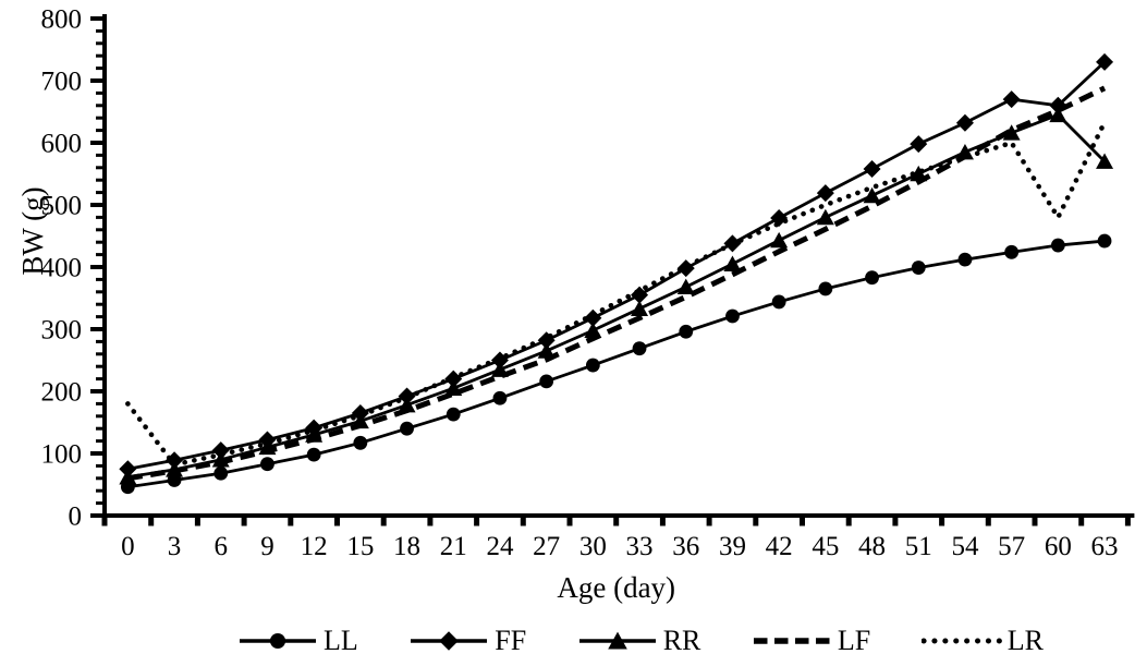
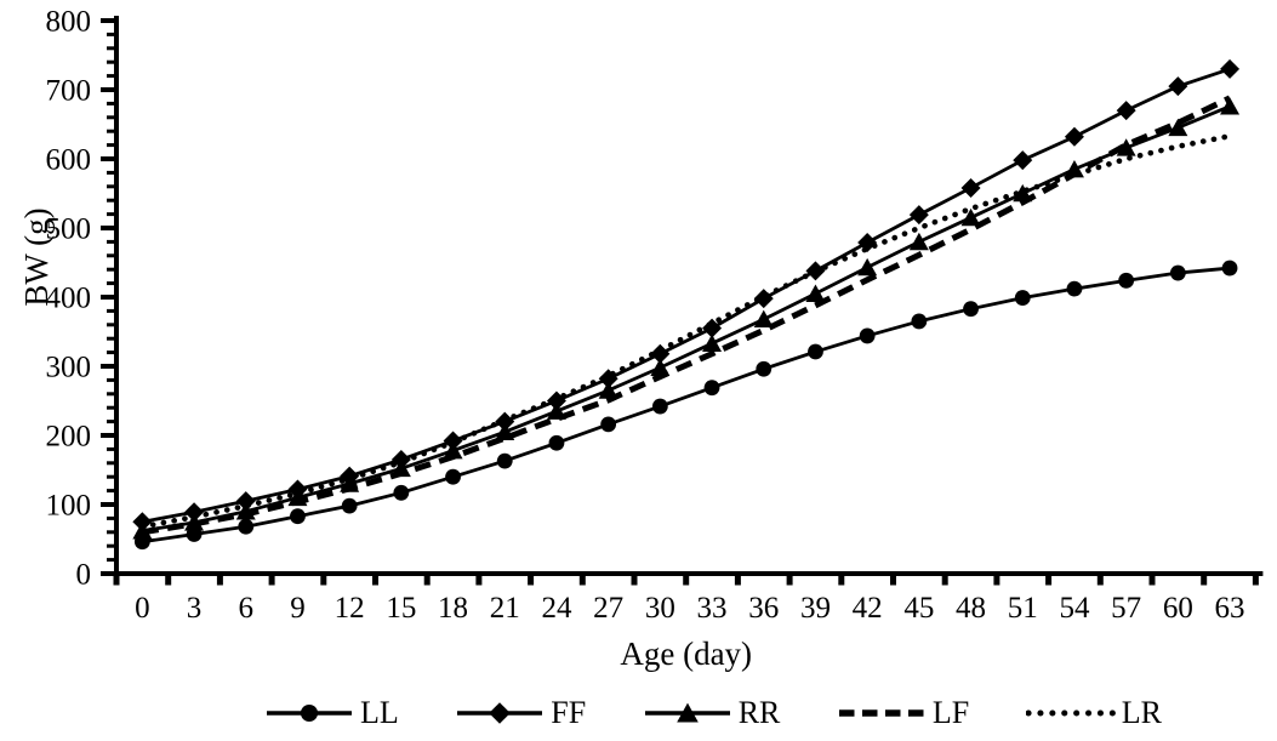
LR/0: 180 -> 70
FF/60: 660 -> 700
LR/60: 480 -> 620
RR/63: 570 -> 680
